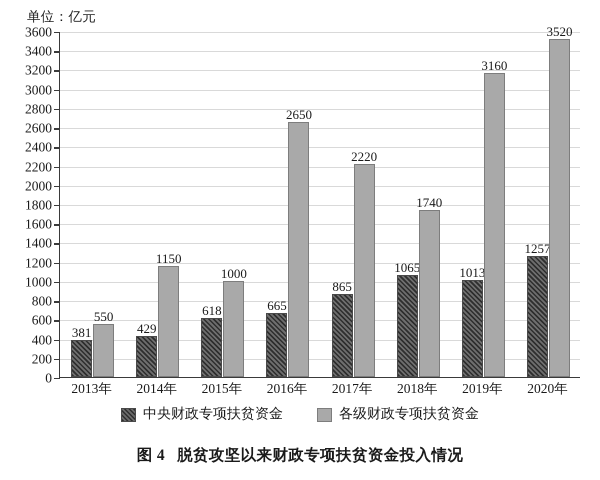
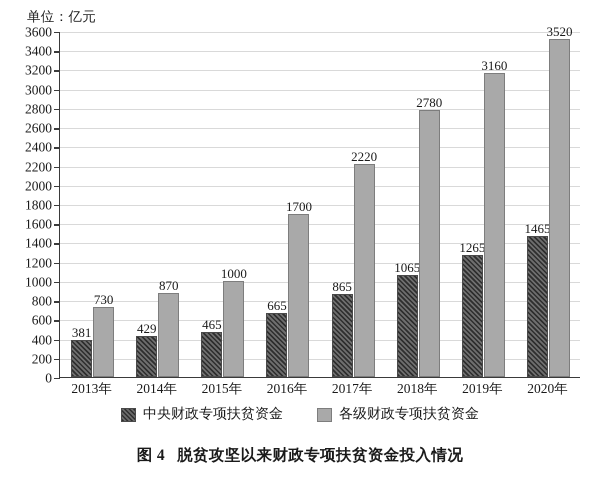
各级财政专项扶贫资金/2013年: 550 -> 730
各级财政专项扶贫资金/2014年: 1150 -> 870
中央财政专项扶贫资金/2015年: 618 -> 465
各级财政专项扶贫资金/2016年: 2650 -> 1700
各级财政专项扶贫资金/2018年: 1740 -> 2780
中央财政专项扶贫资金/2019年: 1013 -> 1265
中央财政专项扶贫资金/2020年: 1257 -> 1465
